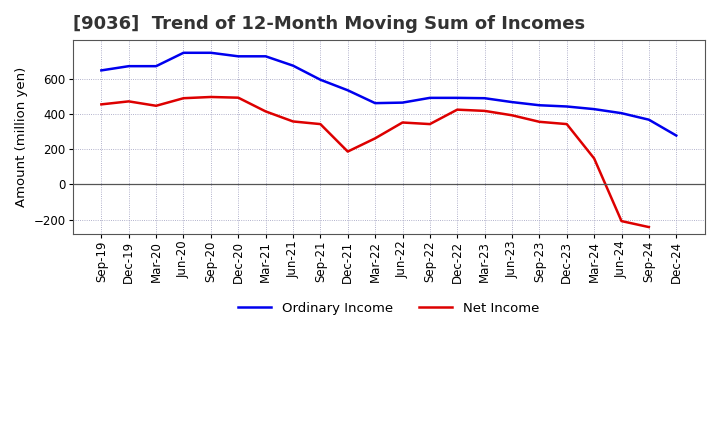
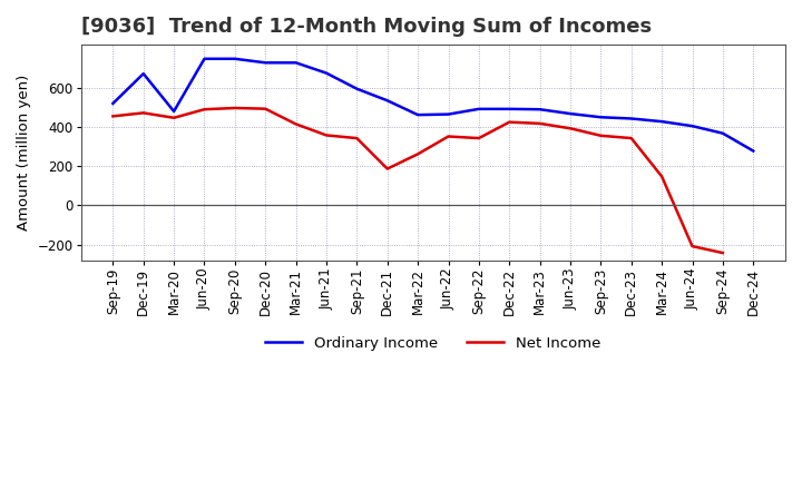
Ordinary Income/Sep-19: 650 -> 520
Ordinary Income/Mar-20: 670 -> 480
